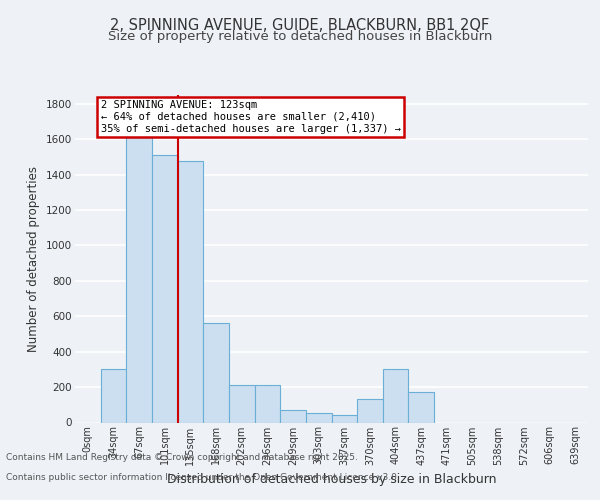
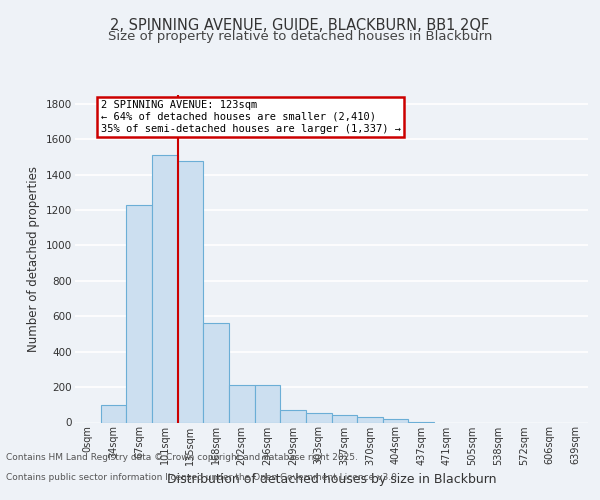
34sqm: 300 -> 100
67sqm: 1610 -> 1230
370sqm: 130 -> 30
404sqm: 300 -> 20
437sqm: 170 -> 0
